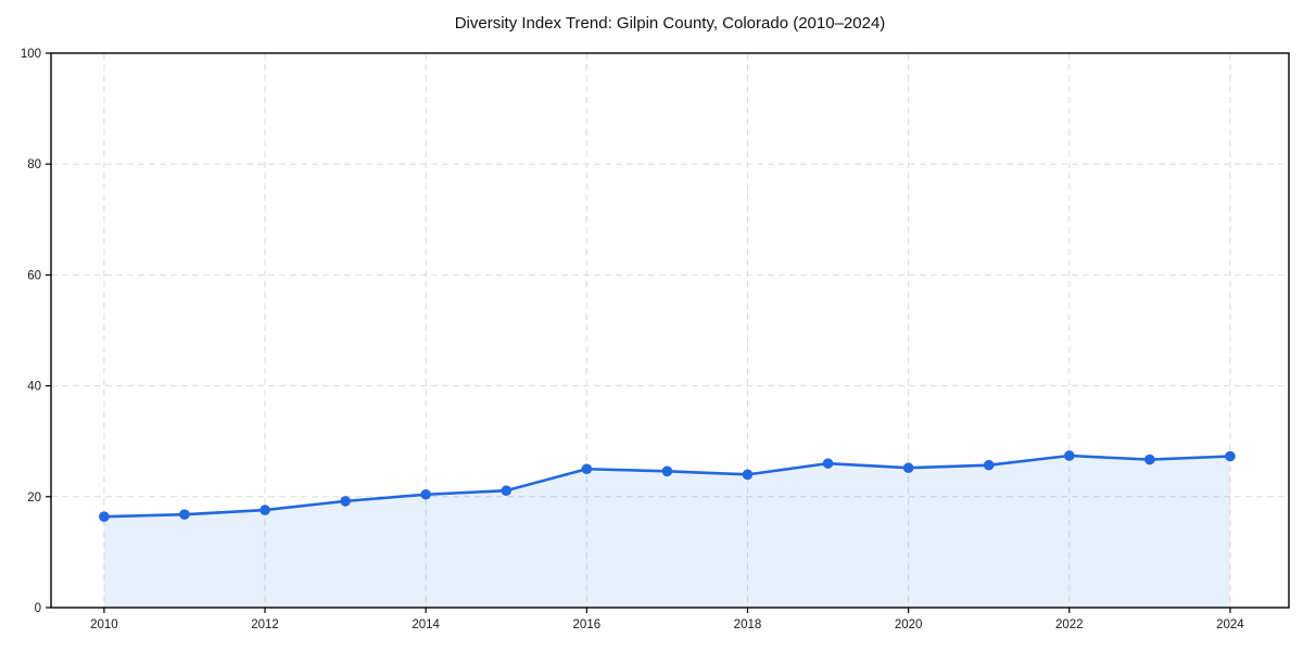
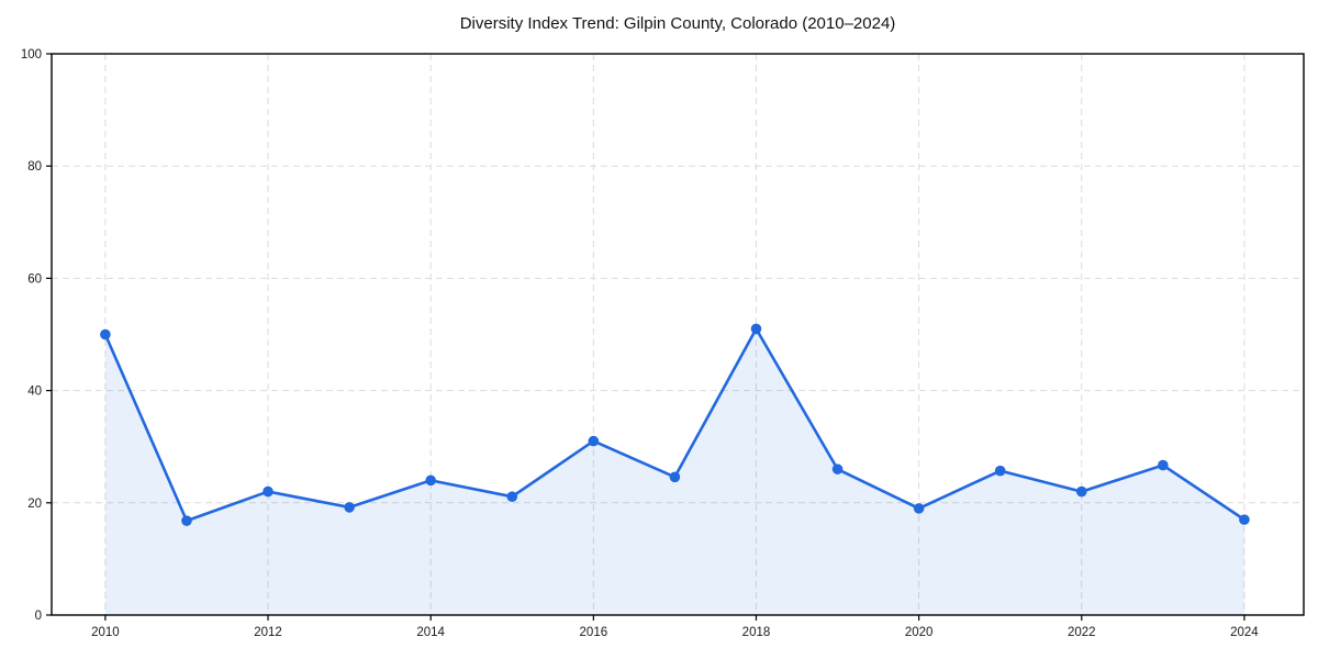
2010: 16 -> 50
2012: 18 -> 22
2014: 20 -> 24
2016: 25 -> 31
2018: 24 -> 51
2020: 25 -> 19
2022: 27 -> 22
2024: 27 -> 17
